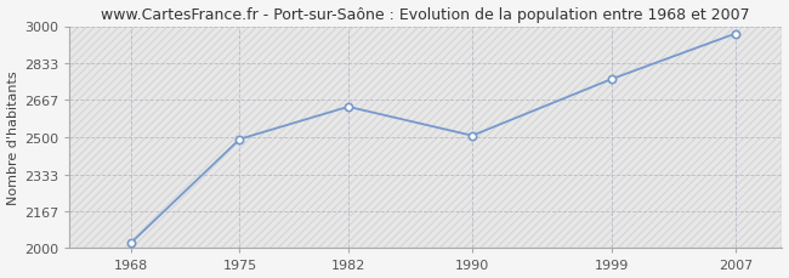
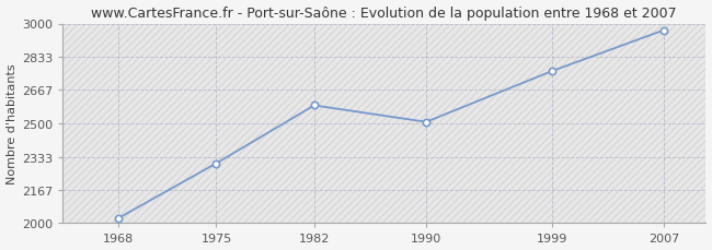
1975: 2490 -> 2300
1982: 2640 -> 2590
